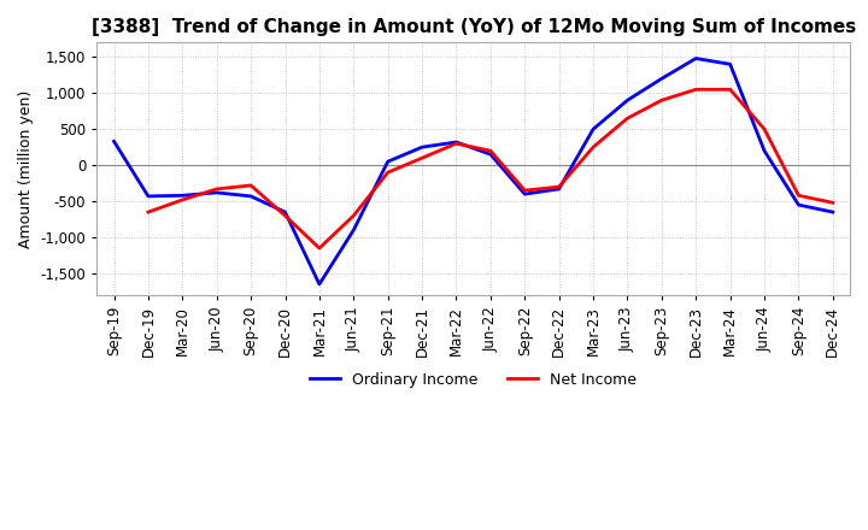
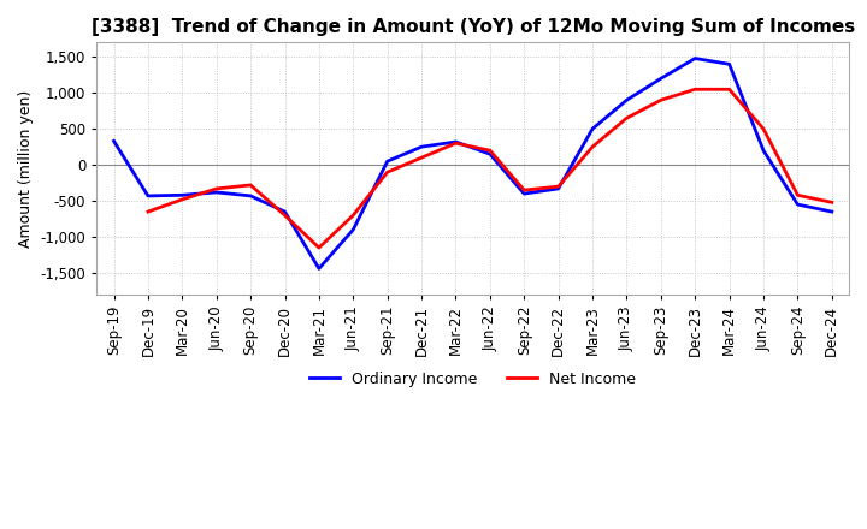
Ordinary Income/Mar-21: -1,650 -> -1,440
